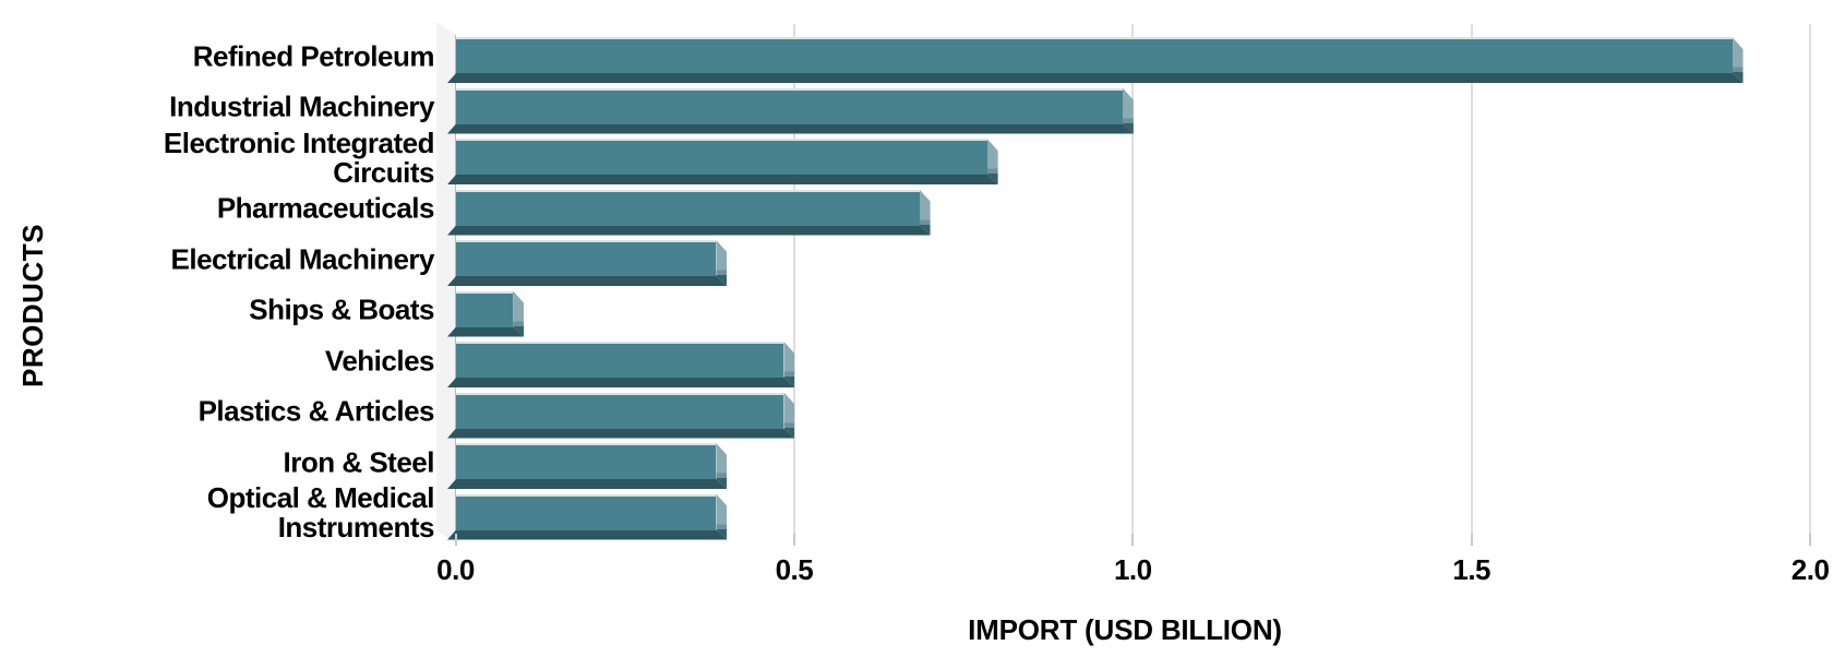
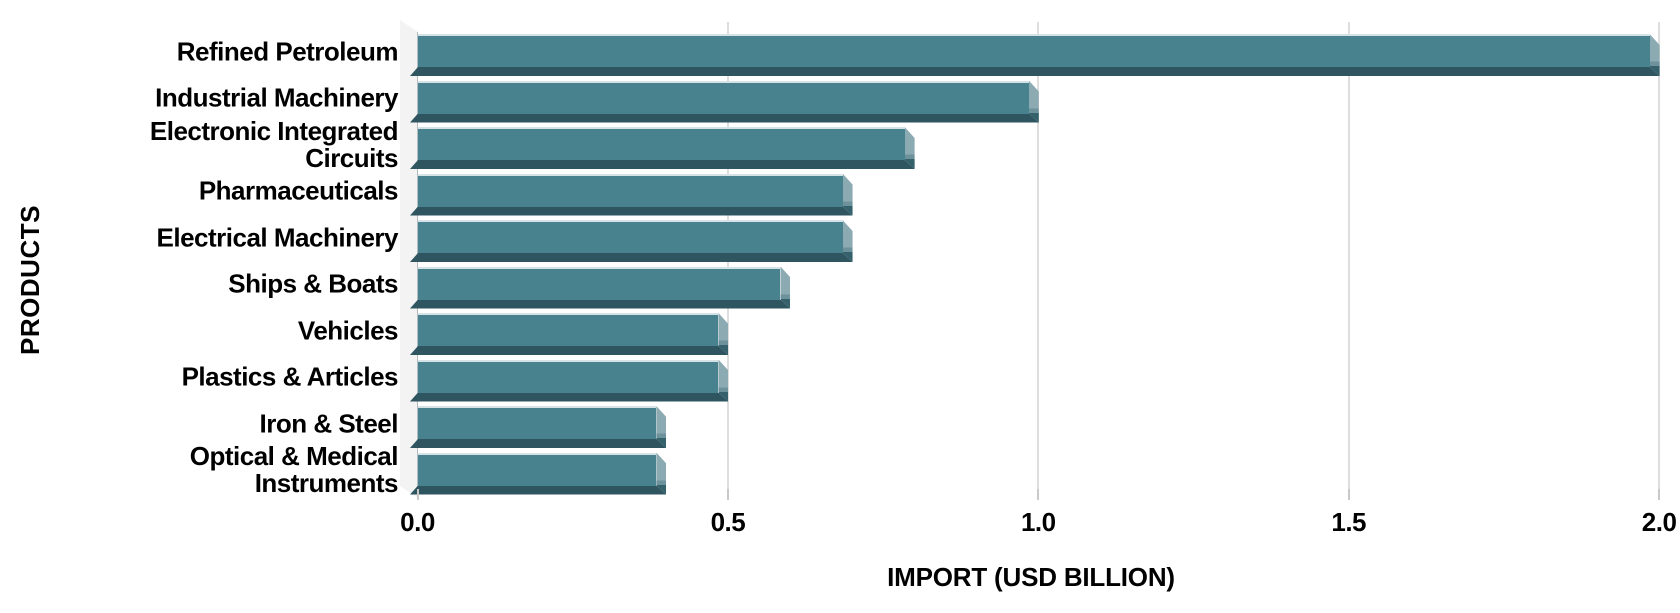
Refined Petroleum: 1.9 -> 2.0
Electrical Machinery: 0.4 -> 0.7
Ships & Boats: 0.1 -> 0.6
